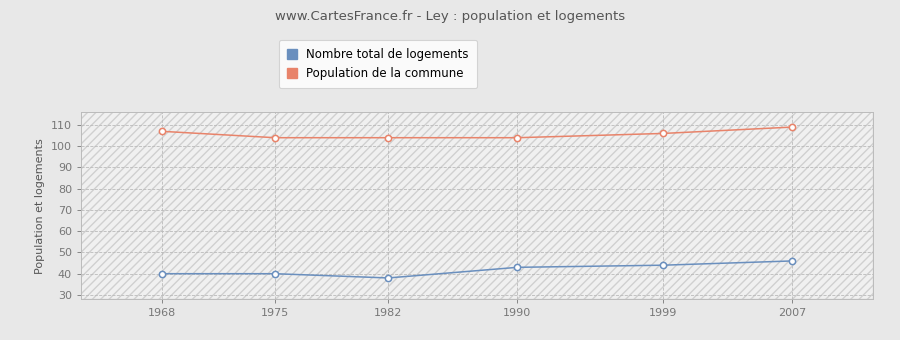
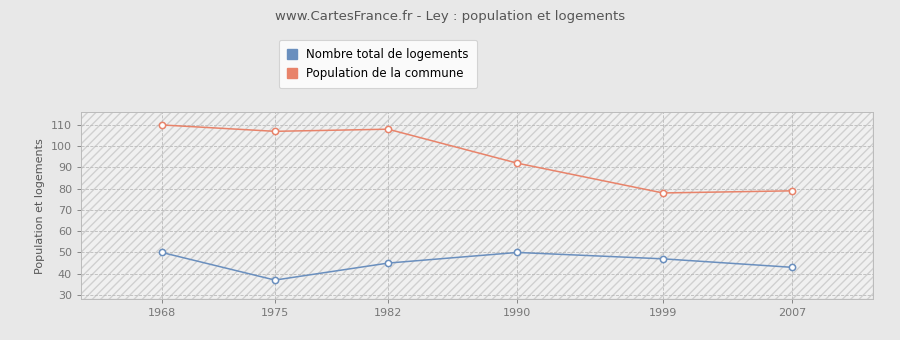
Nombre total de logements/1968: 40 -> 50
Population de la commune/1968: 107 -> 110
Nombre total de logements/1975: 40 -> 37
Population de la commune/1975: 104 -> 107
Nombre total de logements/1982: 38 -> 45
Population de la commune/1982: 104 -> 108
Nombre total de logements/1990: 43 -> 50
Population de la commune/1990: 104 -> 92
Nombre total de logements/1999: 44 -> 47
Population de la commune/1999: 106 -> 78
Nombre total de logements/2007: 46 -> 43
Population de la commune/2007: 109 -> 79
